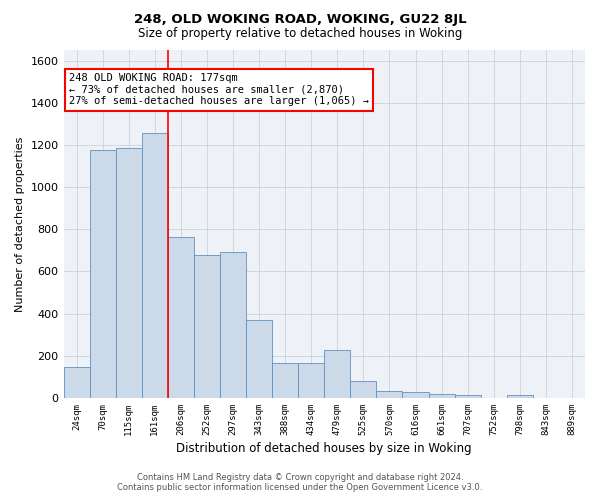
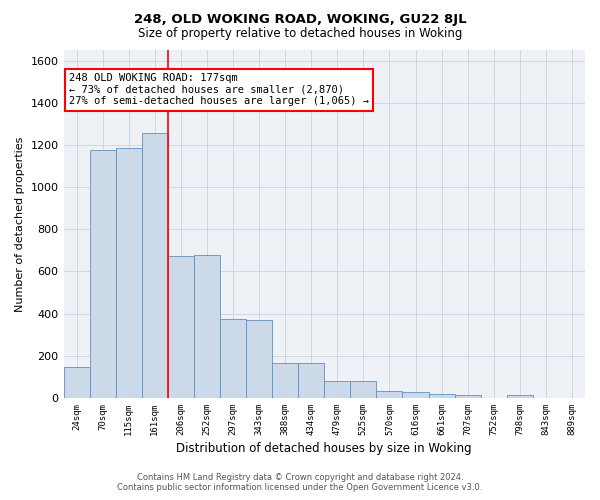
206sqm: 765 -> 675
297sqm: 690 -> 375
479sqm: 225 -> 80
